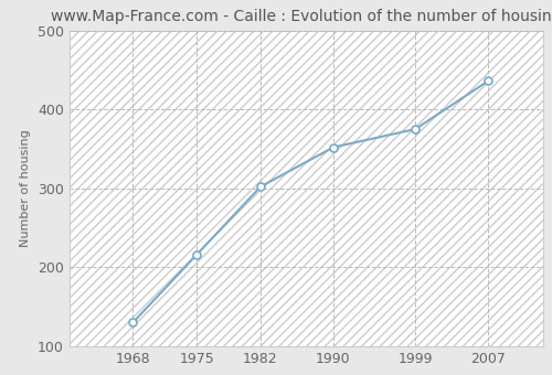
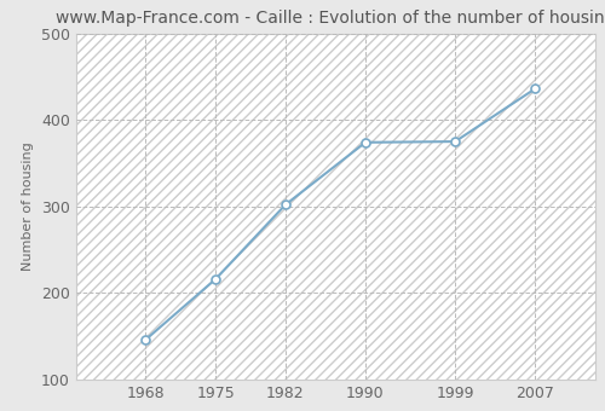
1968: 130 -> 146
1990: 352 -> 374
